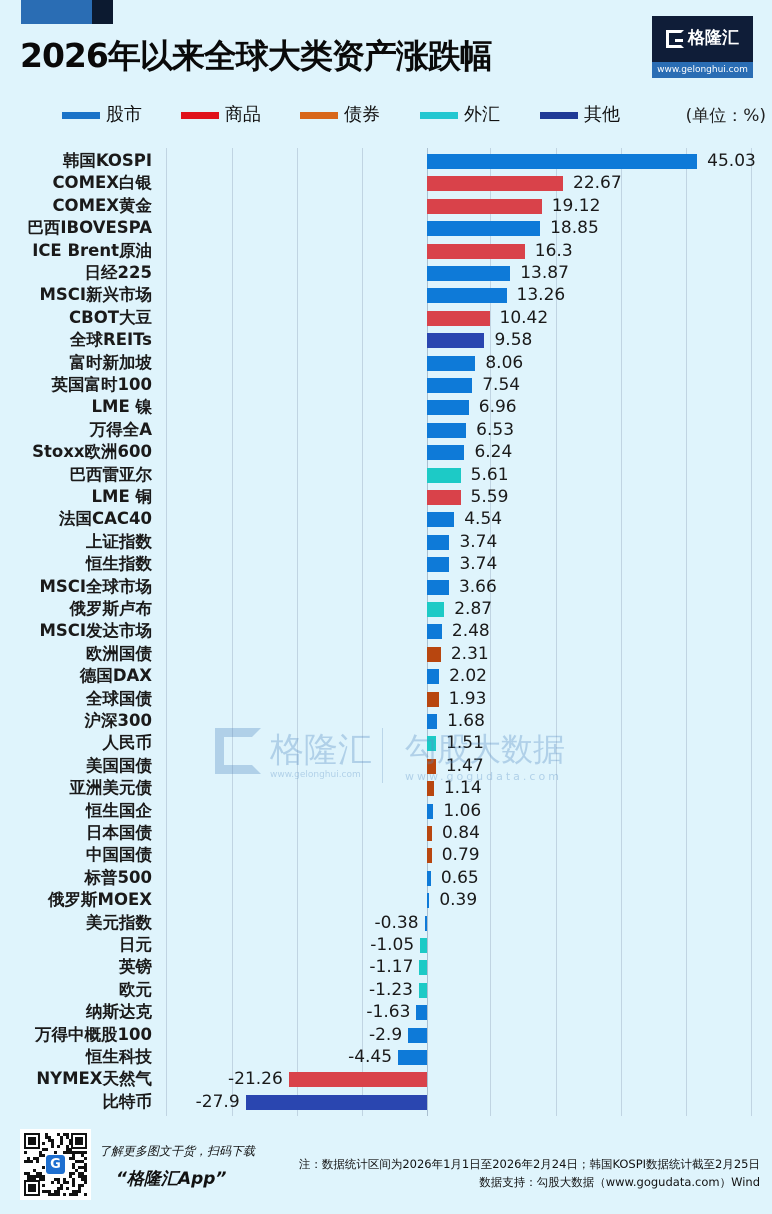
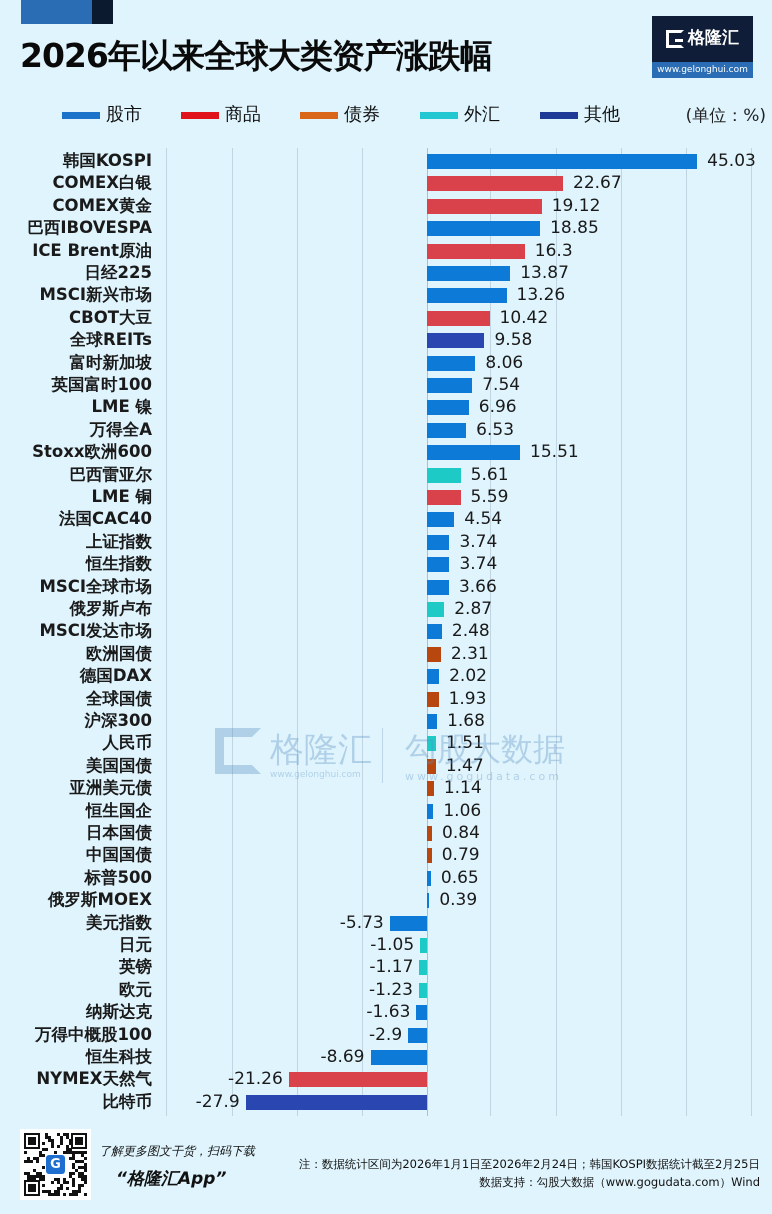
Stoxx欧洲600: 6.24 -> 15.51
美元指数: -0.38 -> -5.73
恒生科技: -4.45 -> -8.69
